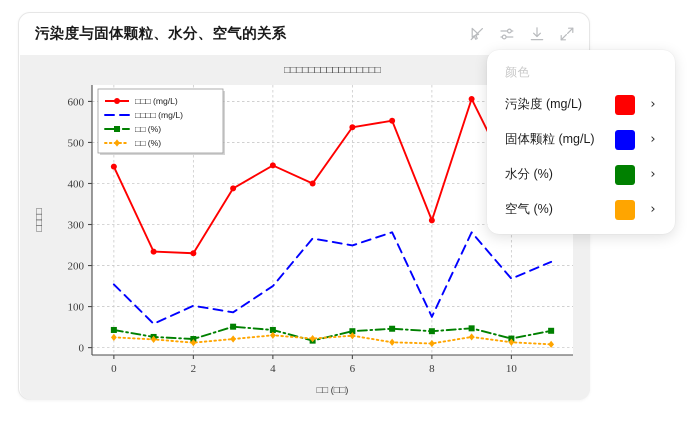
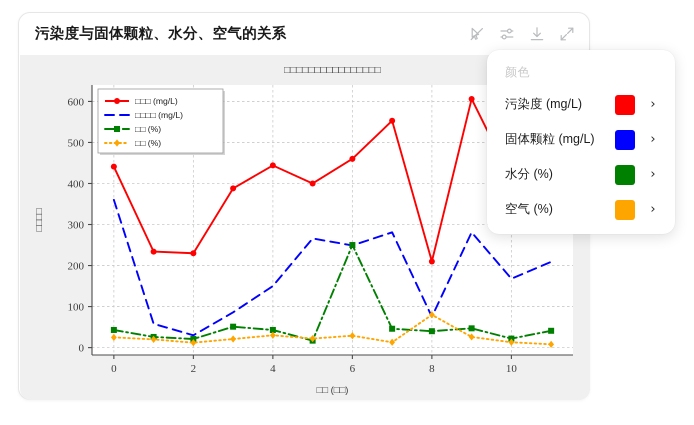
固体颗粒 (mg/L)/0: 150 -> 360
固体颗粒 (mg/L)/2: 100 -> 30
污染度 (mg/L)/6: 540 -> 460
水分 (%)/6: 40 -> 250
污染度 (mg/L)/8: 310 -> 210
空气 (%)/8: 10 -> 80
